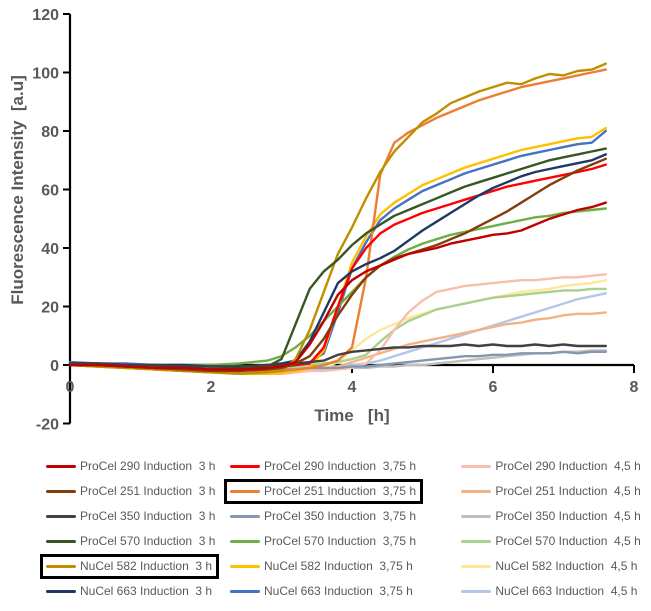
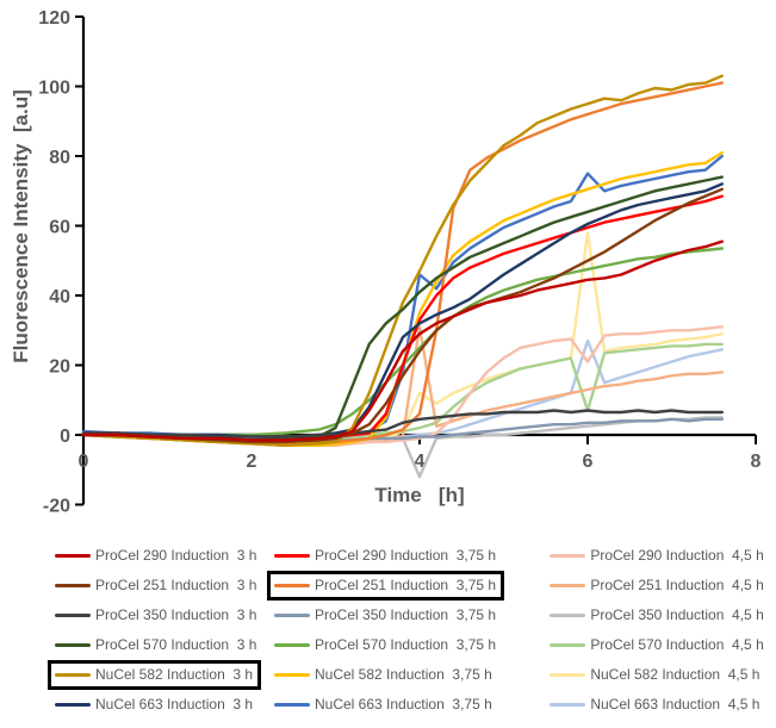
NuCel 663 Induction 3,75 h/4: 33 -> 46
ProCel 251 Induction 4,5 h/4: 1 -> 31
ProCel 350 Induction 4,5 h/4: -1 -> -12
NuCel 582 Induction 4,5 h/4: 5 -> 12
NuCel 663 Induction 3,75 h/6: 68 -> 75
ProCel 290 Induction 4,5 h/6: 28 -> 21
ProCel 570 Induction 4,5 h/6: 23 -> 7
NuCel 582 Induction 4,5 h/6: 23 -> 58
NuCel 663 Induction 4,5 h/6: 14 -> 27
